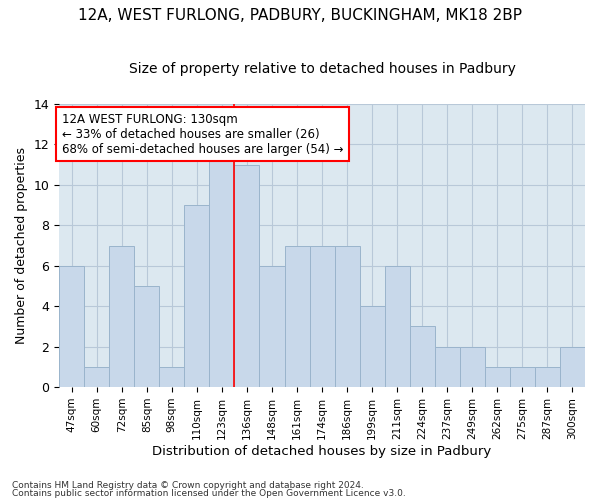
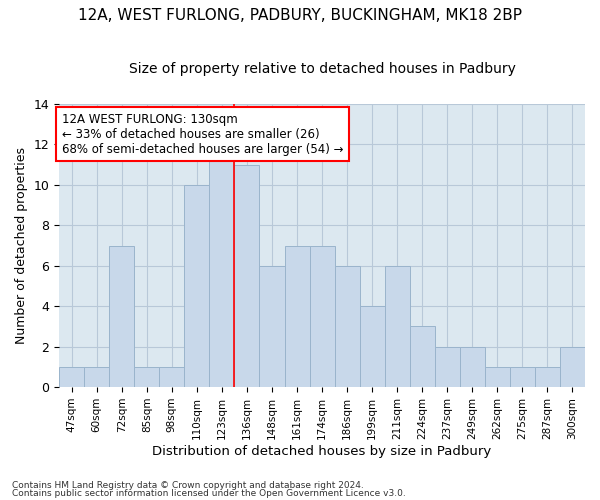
47sqm: 6 -> 1
85sqm: 5 -> 1
110sqm: 9 -> 10
186sqm: 7 -> 6
